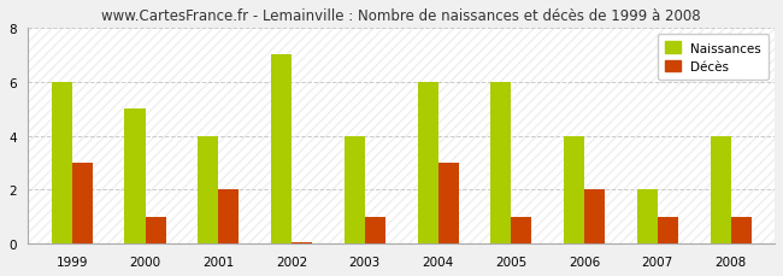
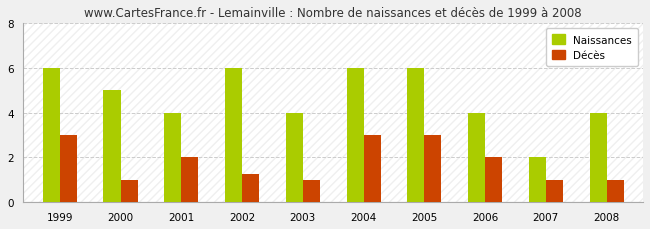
Naissances/2002: 7 -> 6
Décès/2002: 0.07 -> 1.25
Décès/2005: 1.00 -> 3.00
